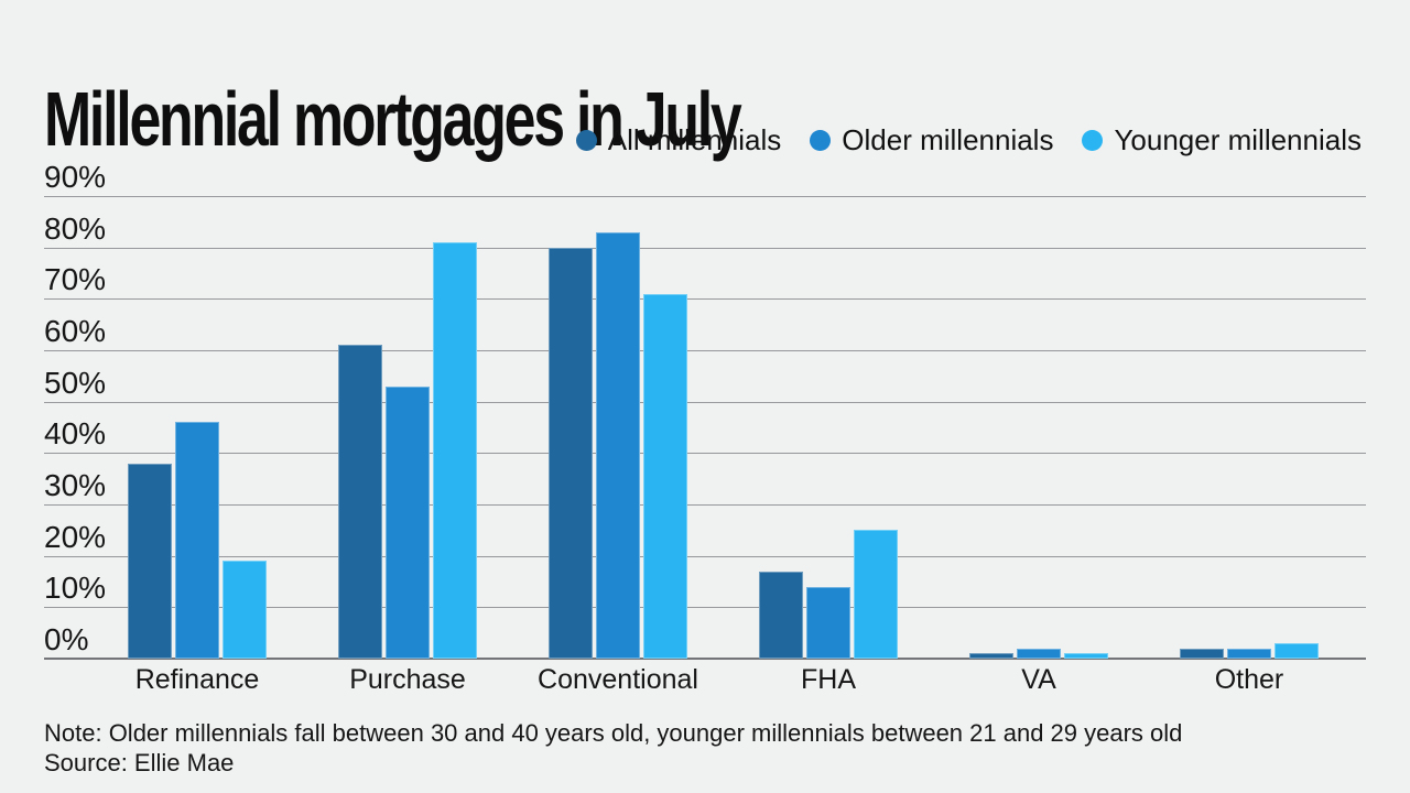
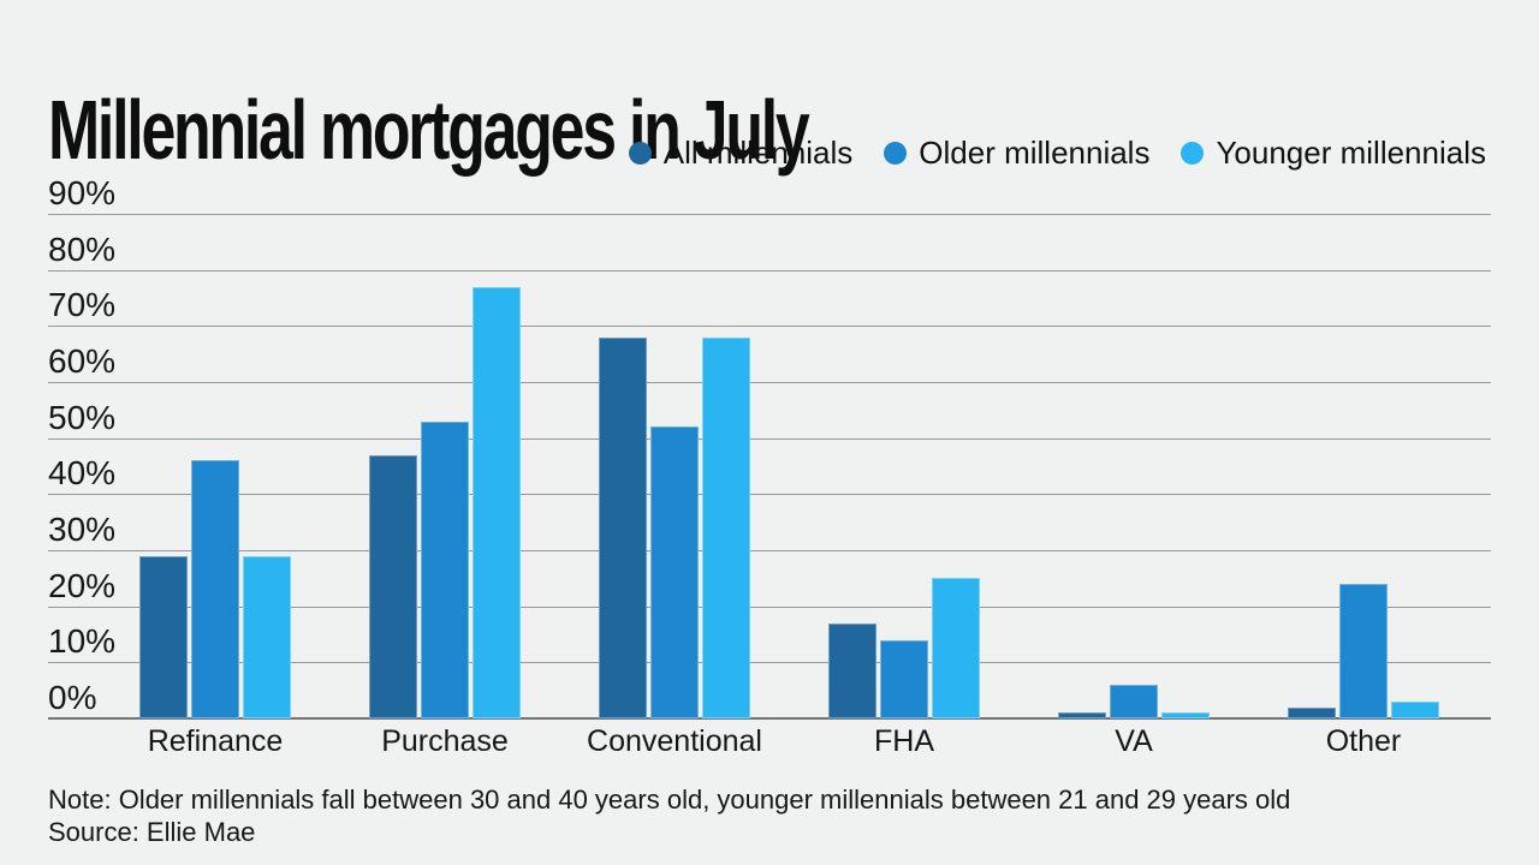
All millennials/Refinance: 38% -> 29%
Younger millennials/Refinance: 19% -> 29%
All millennials/Purchase: 61% -> 47%
Younger millennials/Purchase: 81% -> 77%
All millennials/Conventional: 80% -> 68%
Older millennials/Conventional: 83% -> 52%
Younger millennials/Conventional: 71% -> 68%
Older millennials/VA: 2% -> 6%
Older millennials/Other: 2% -> 24%
